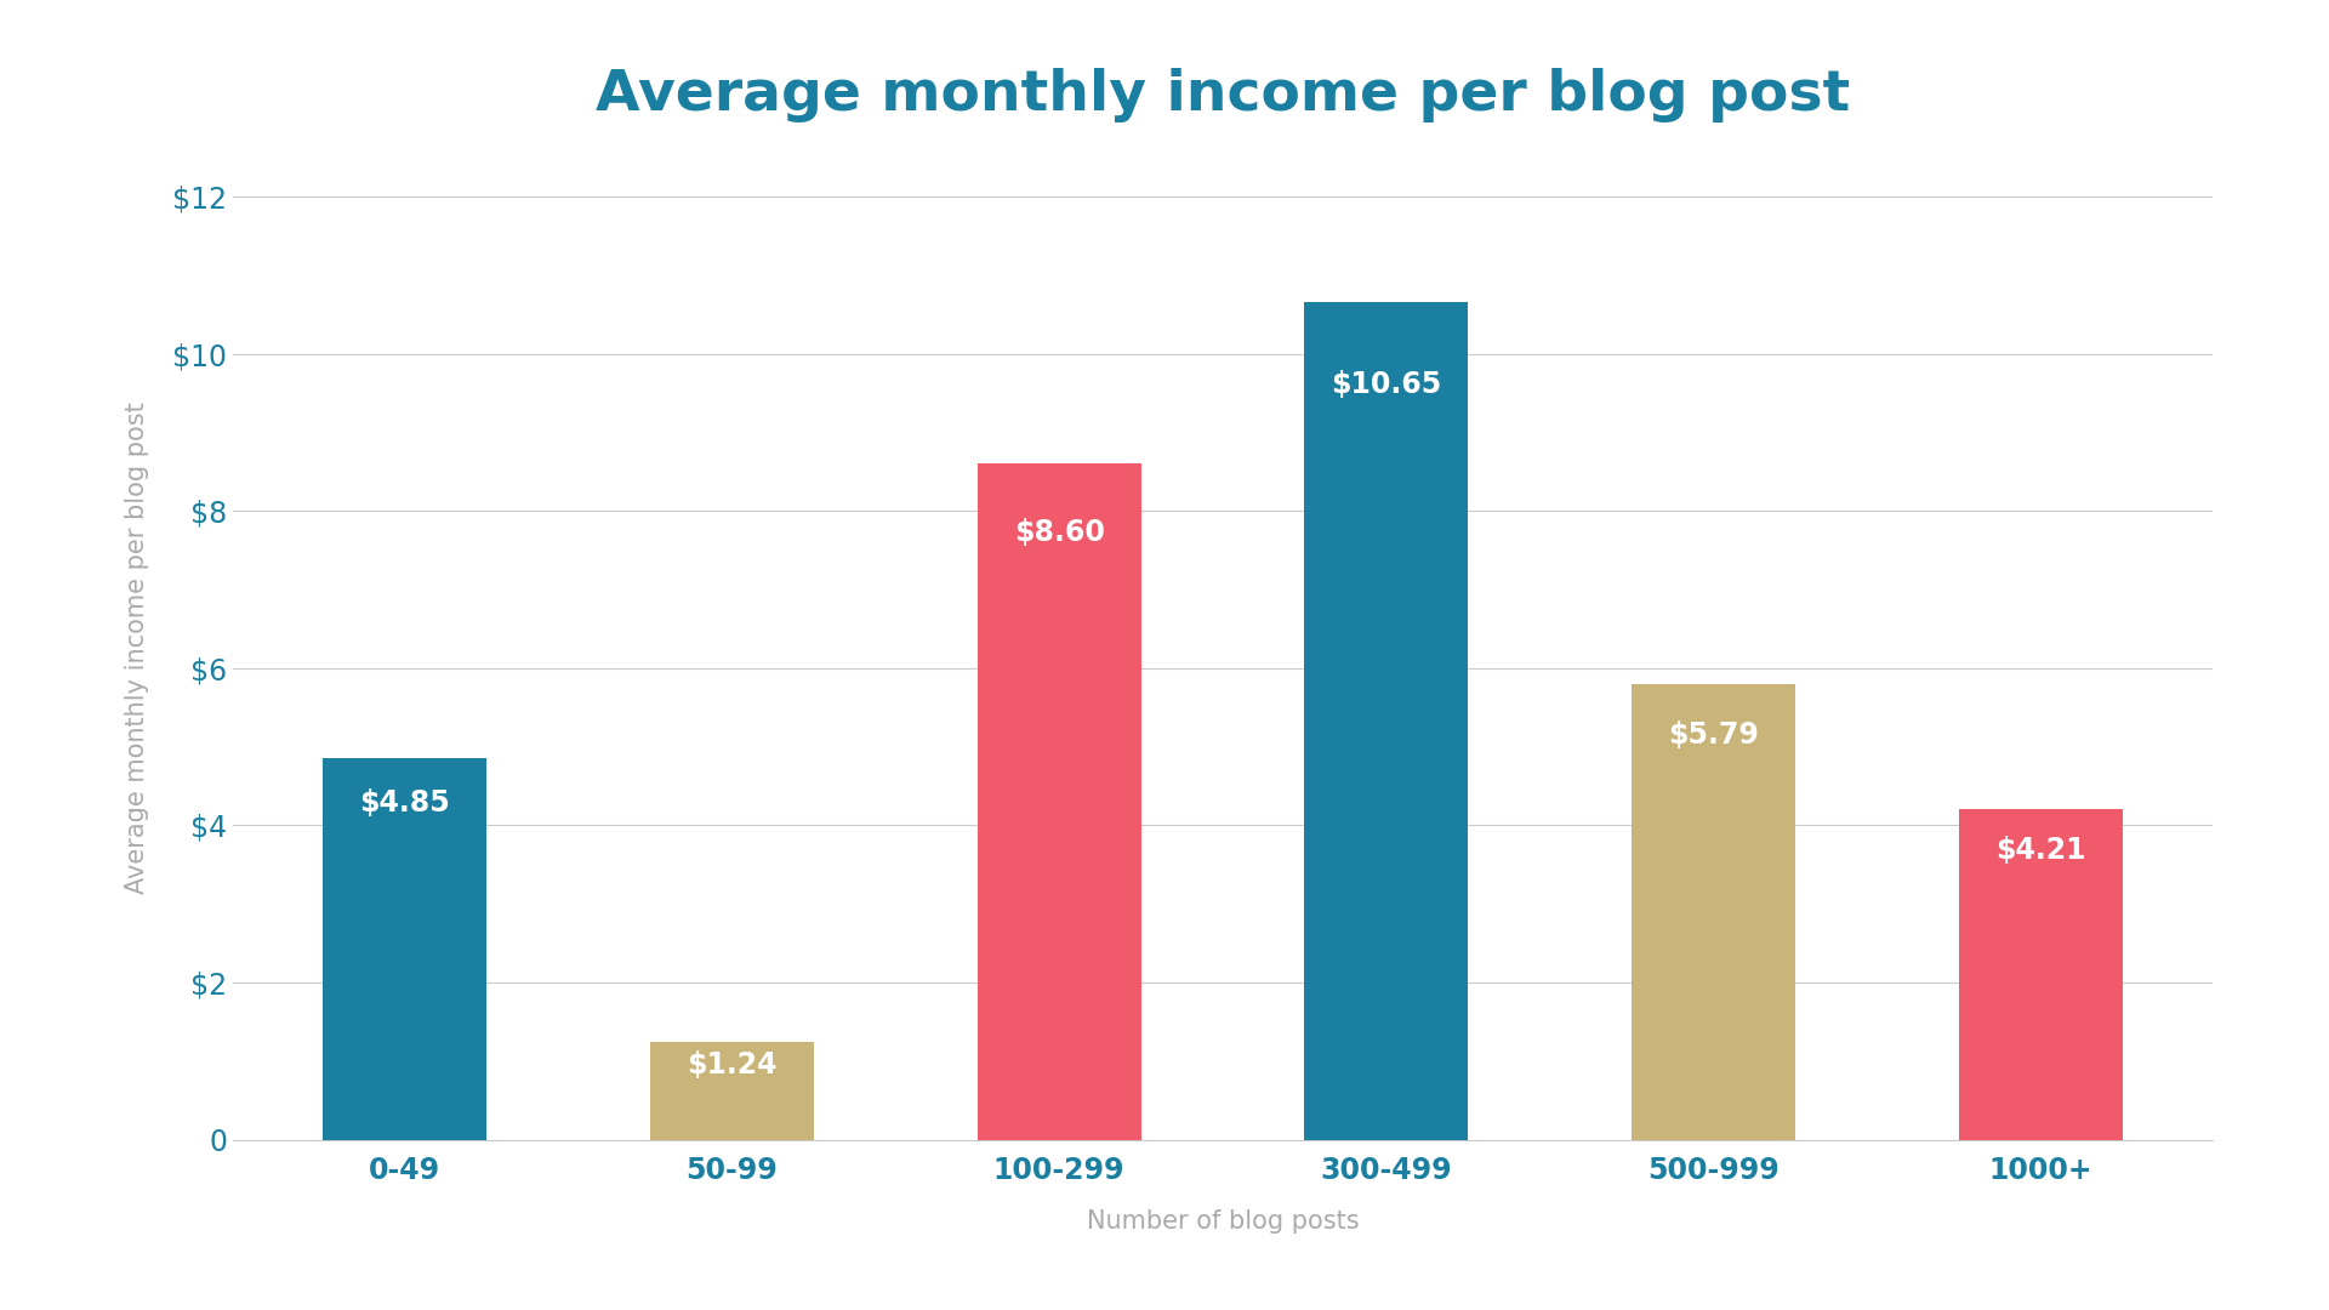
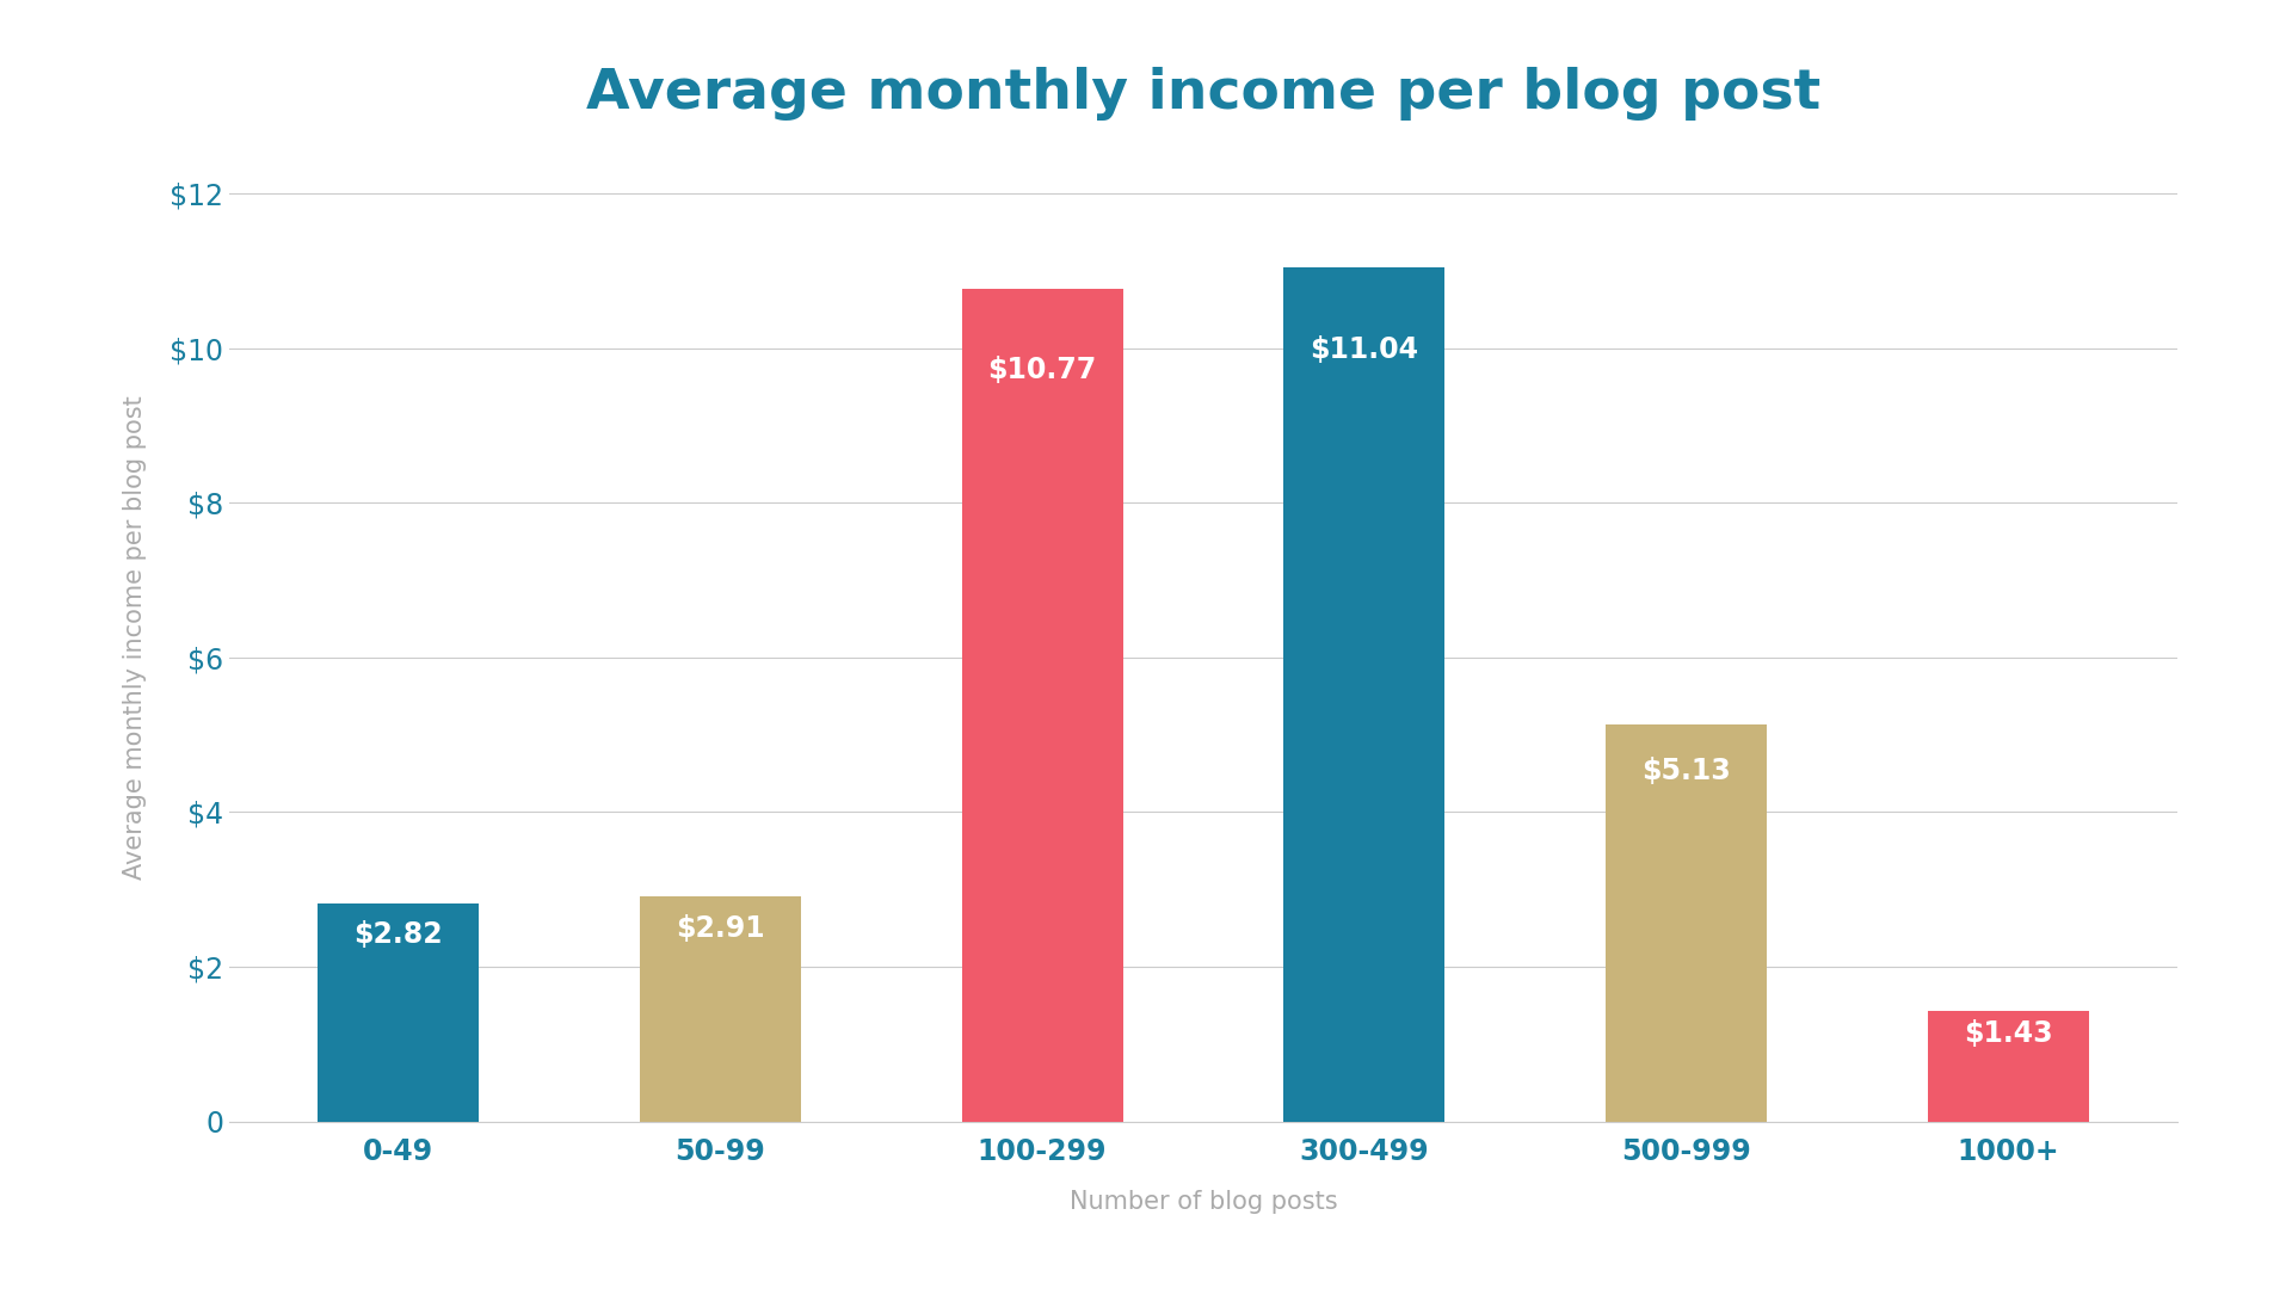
0-49: $4.85 -> $2.82
50-99: $1.24 -> $2.91
100-299: $8.60 -> $10.77
300-499: $10.65 -> $11.04
500-999: $5.79 -> $5.13
1000+: $4.21 -> $1.43
